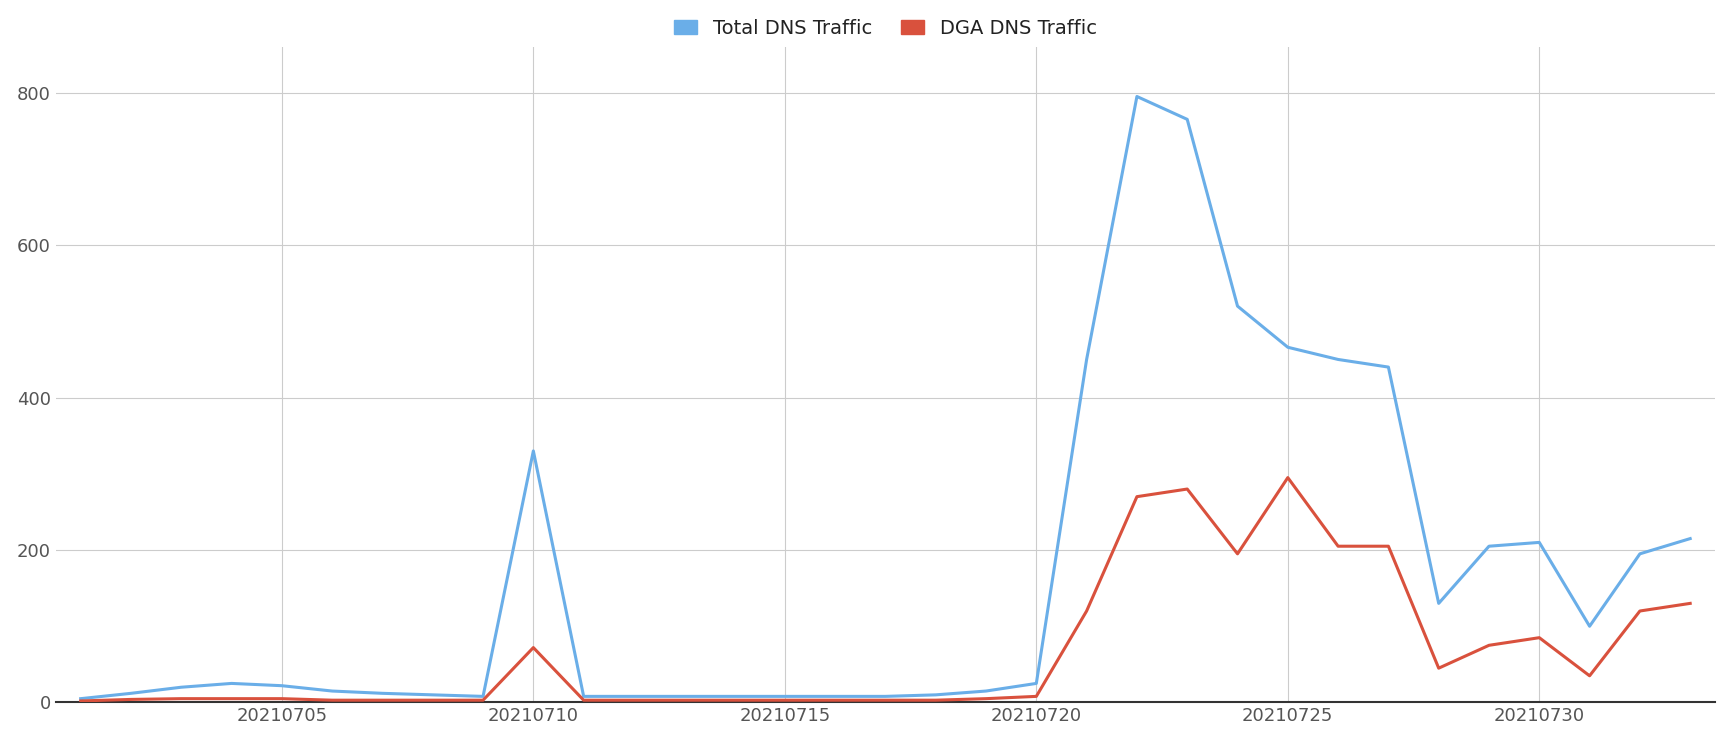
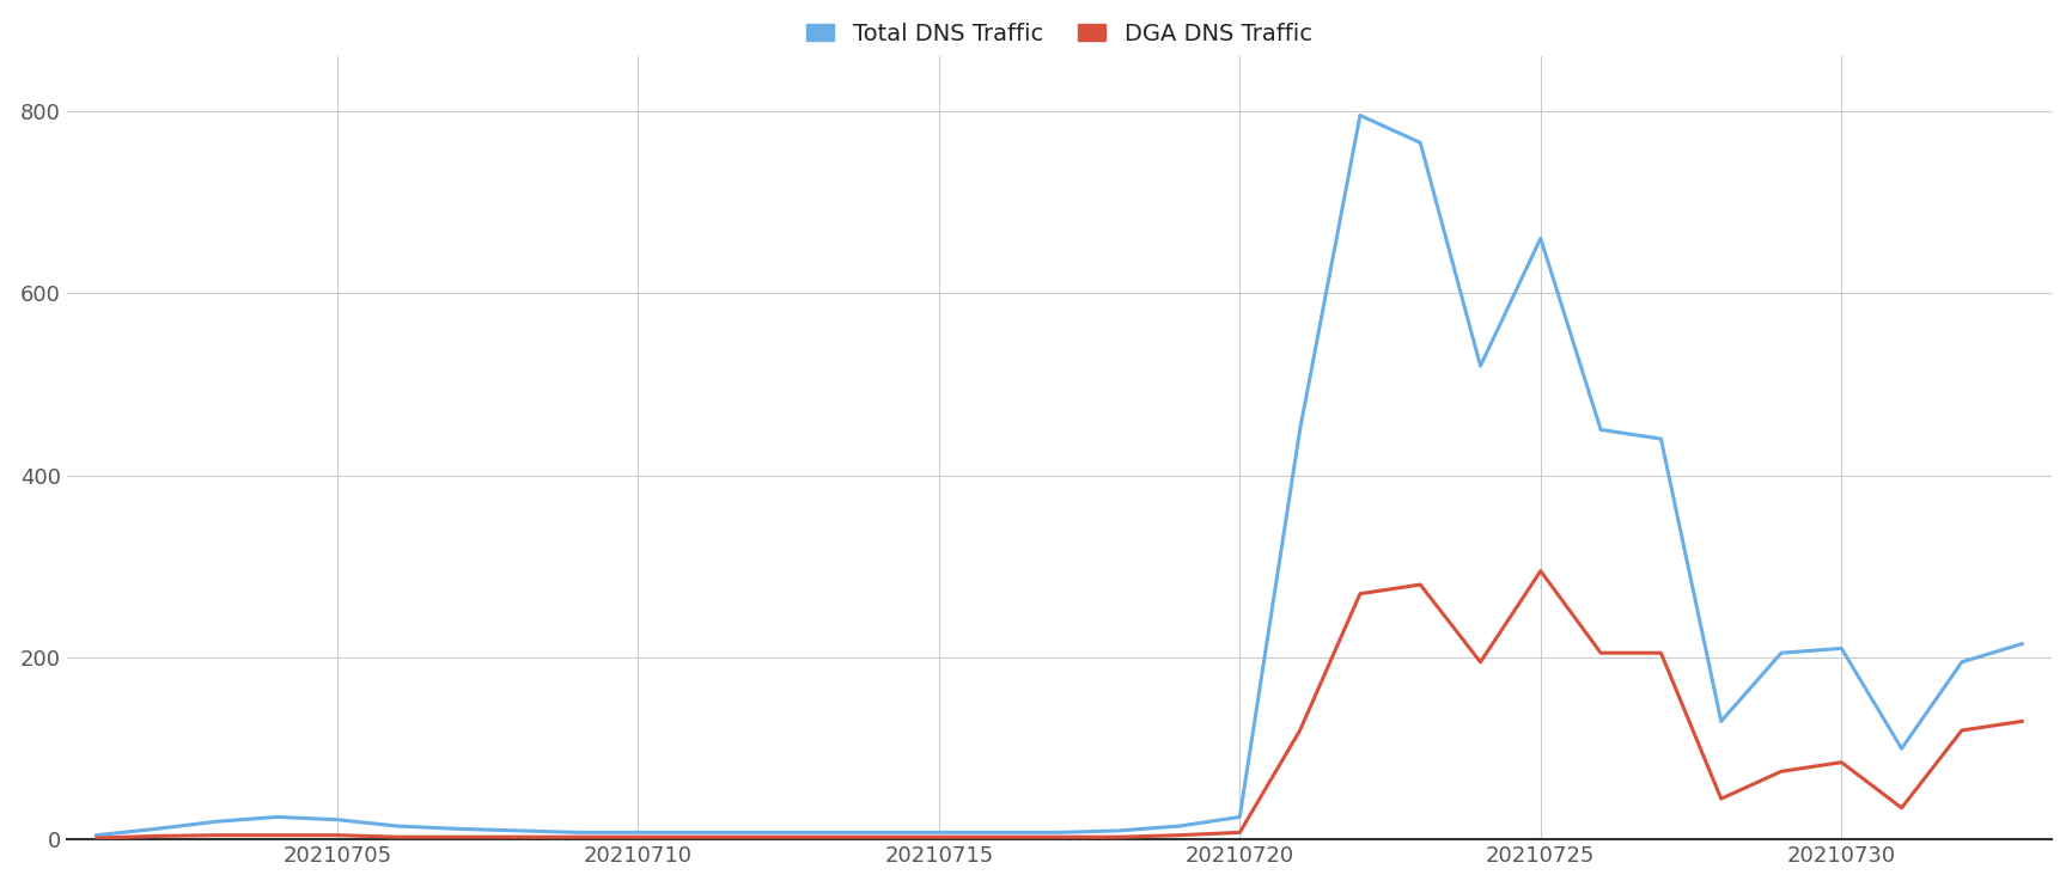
Total DNS Traffic/20210710: 330 -> 8
DGA DNS Traffic/20210710: 72 -> 3
Total DNS Traffic/20210725: 466 -> 660
